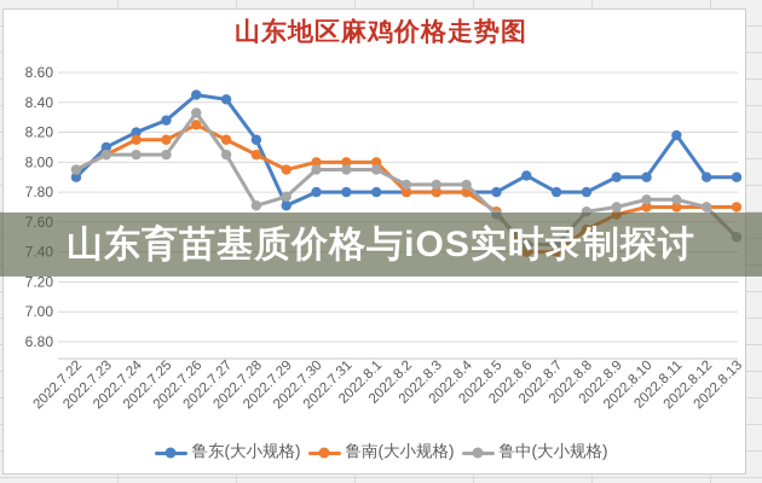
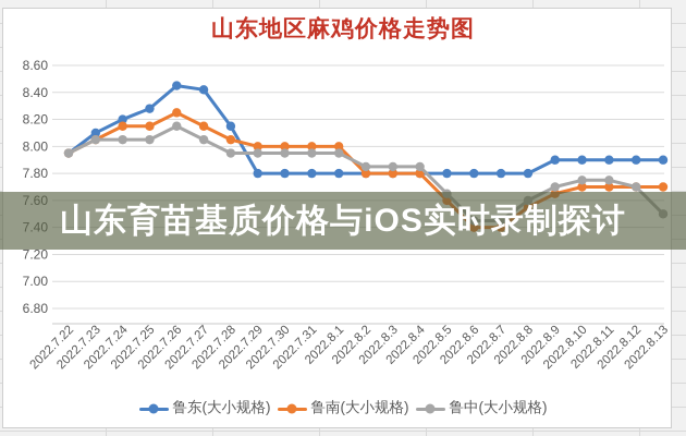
鲁东(大小规格)/2022.7.22: 7.90 -> 7.95
鲁中(大小规格)/2022.7.26: 8.33 -> 8.15
鲁中(大小规格)/2022.7.28: 7.71 -> 7.95
鲁东(大小规格)/2022.7.29: 7.71 -> 7.80
鲁南(大小规格)/2022.7.29: 7.95 -> 8.00
鲁中(大小规格)/2022.7.29: 7.77 -> 7.95
鲁南(大小规格)/2022.8.5: 7.67 -> 7.60
鲁东(大小规格)/2022.8.6: 7.91 -> 7.80
鲁中(大小规格)/2022.8.8: 7.67 -> 7.60
鲁东(大小规格)/2022.8.11: 8.18 -> 7.90
